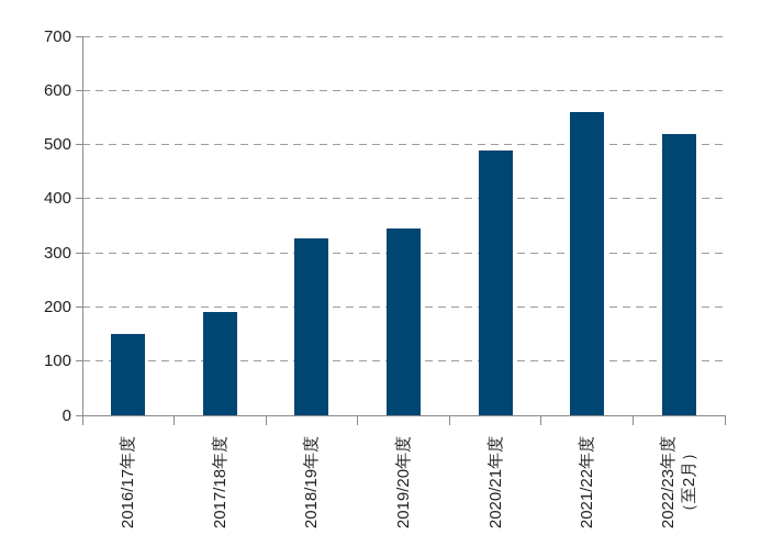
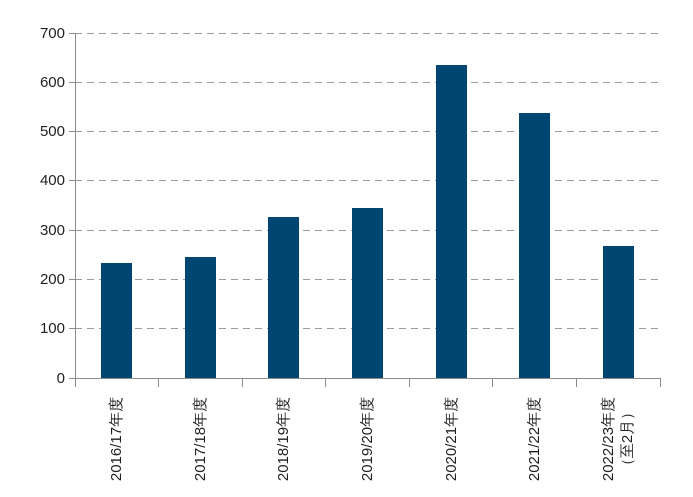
2016/17年度: 150 -> 230
2017/18年度: 190 -> 240
2020/21年度: 490 -> 640
2021/22年度: 560 -> 540
2022/23年度 （至2月）: 520 -> 270
